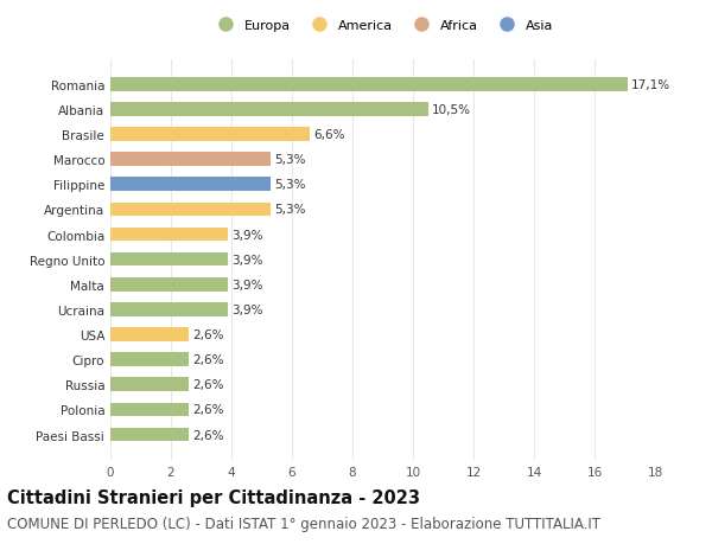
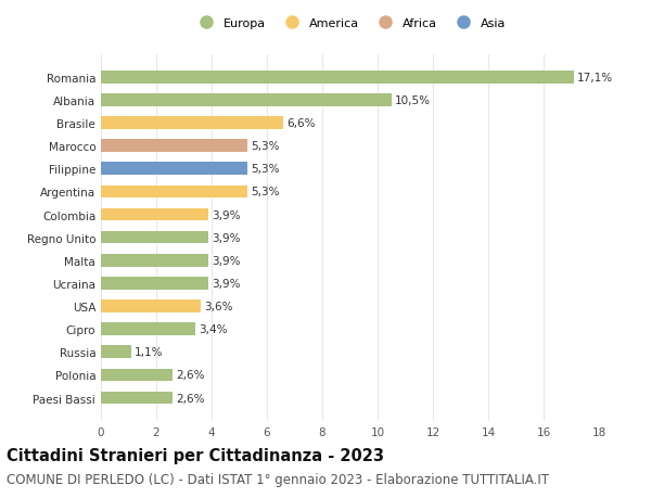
USA: 2,6% -> 3,6%
Cipro: 2,6% -> 3,4%
Russia: 2,6% -> 1,1%
